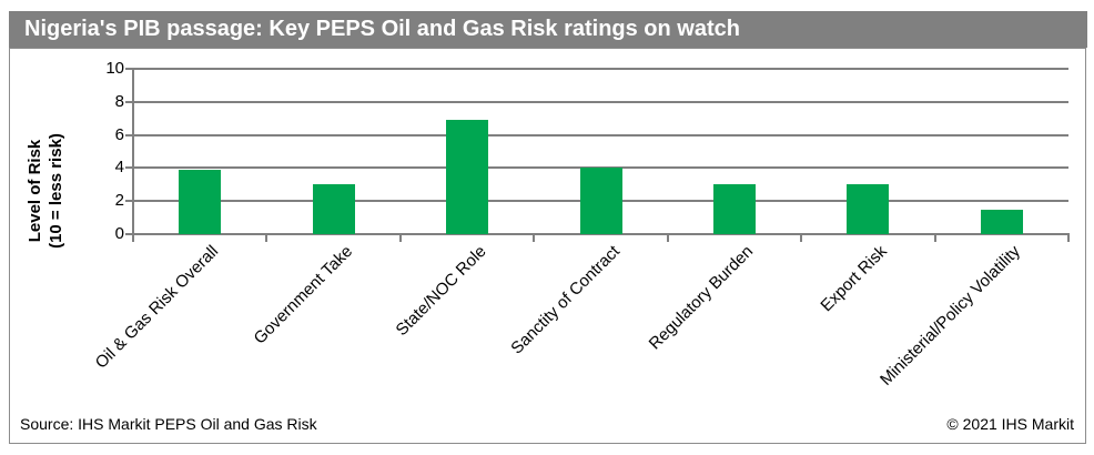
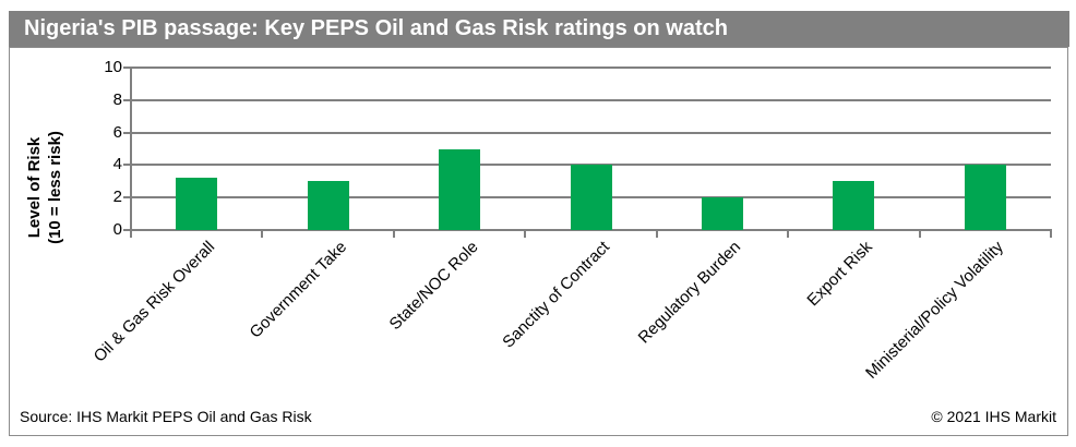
Oil & Gas Risk Overall: 3.9 -> 3.2
State/NOC Role: 6.9 -> 5.0
Regulatory Burden: 3.0 -> 2.0
Ministerial/Policy Volatility: 1.5 -> 4.0
